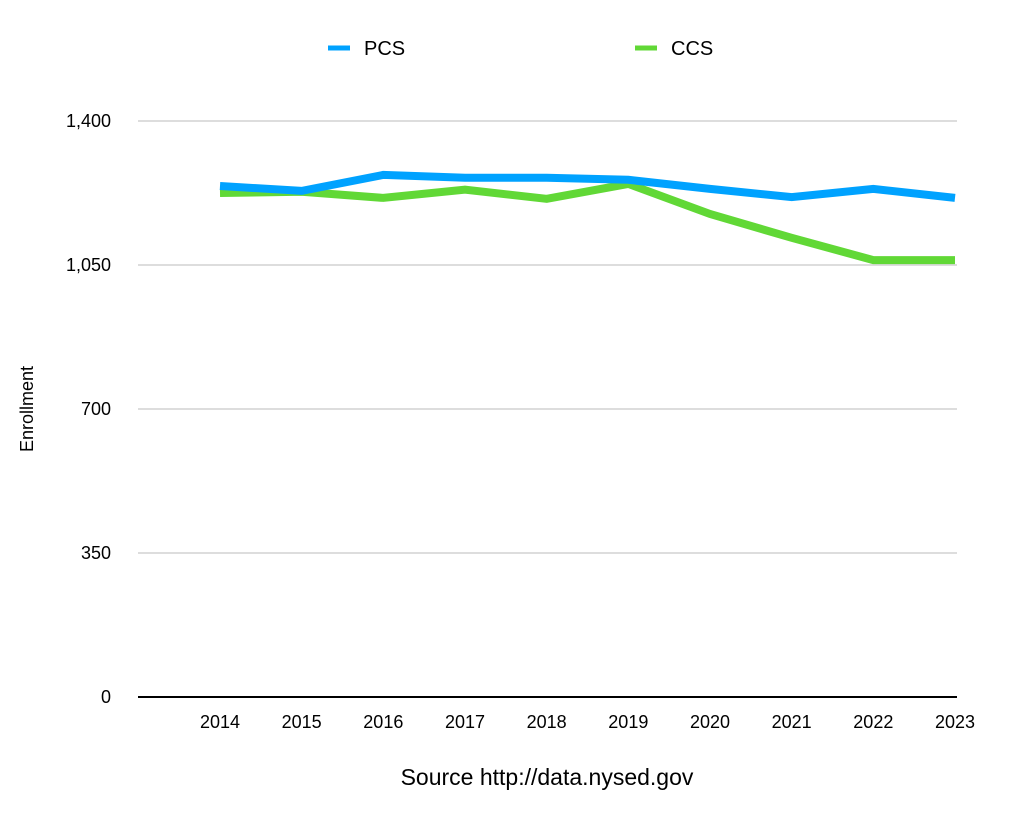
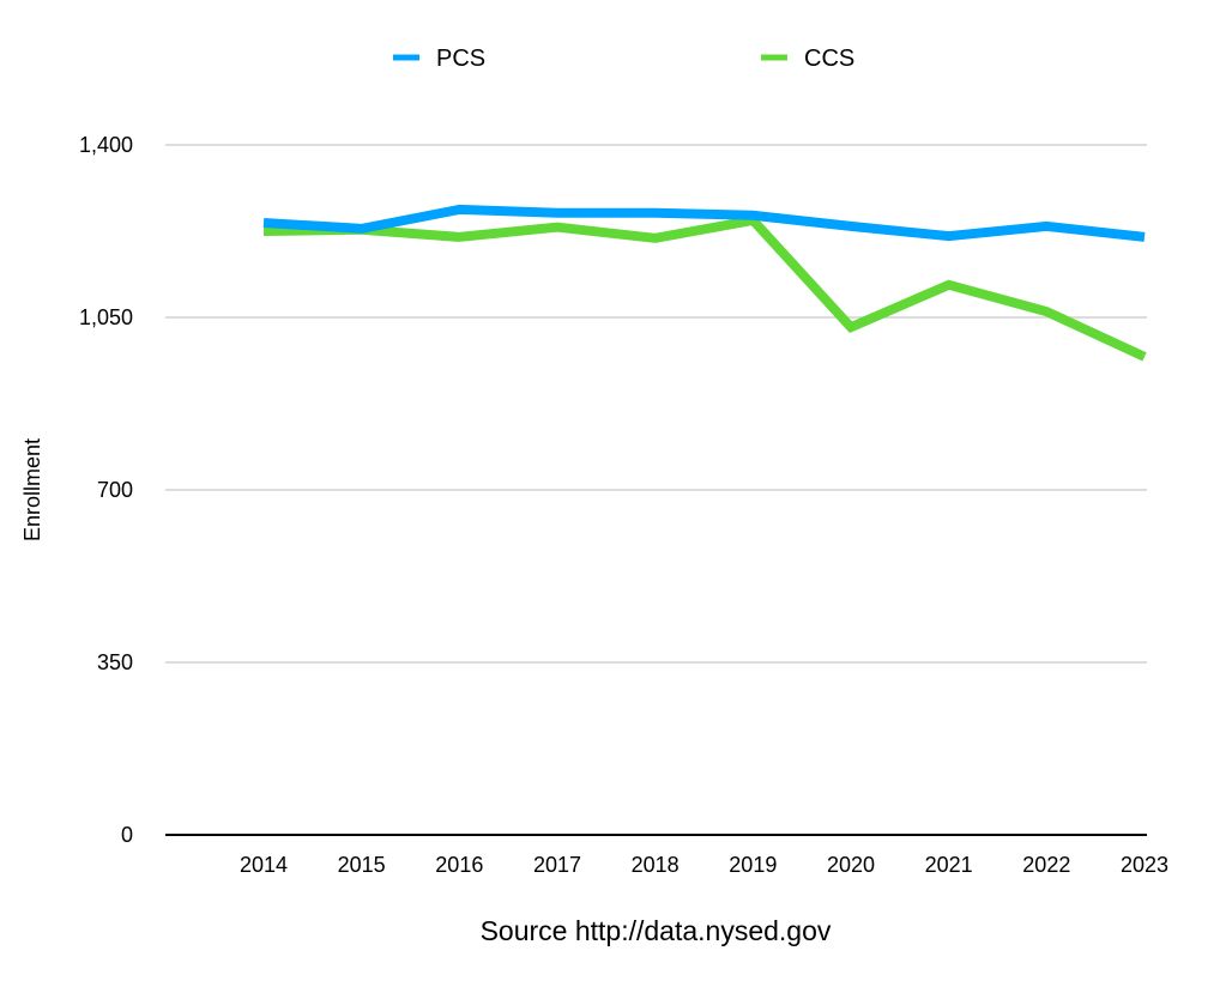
CCS/2020: 1170 -> 1030
CCS/2023: 1060 -> 970
